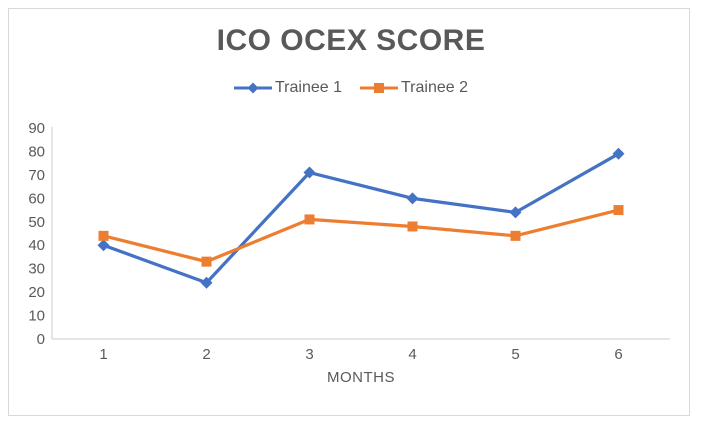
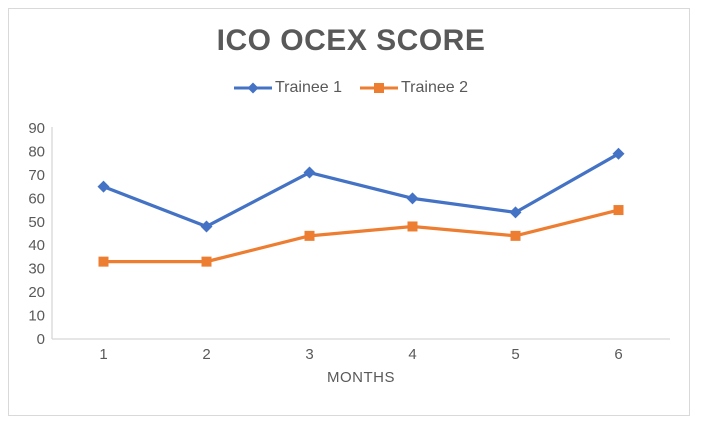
Trainee 1/1: 40 -> 65
Trainee 2/1: 44 -> 33
Trainee 1/2: 24 -> 48
Trainee 2/3: 51 -> 44
